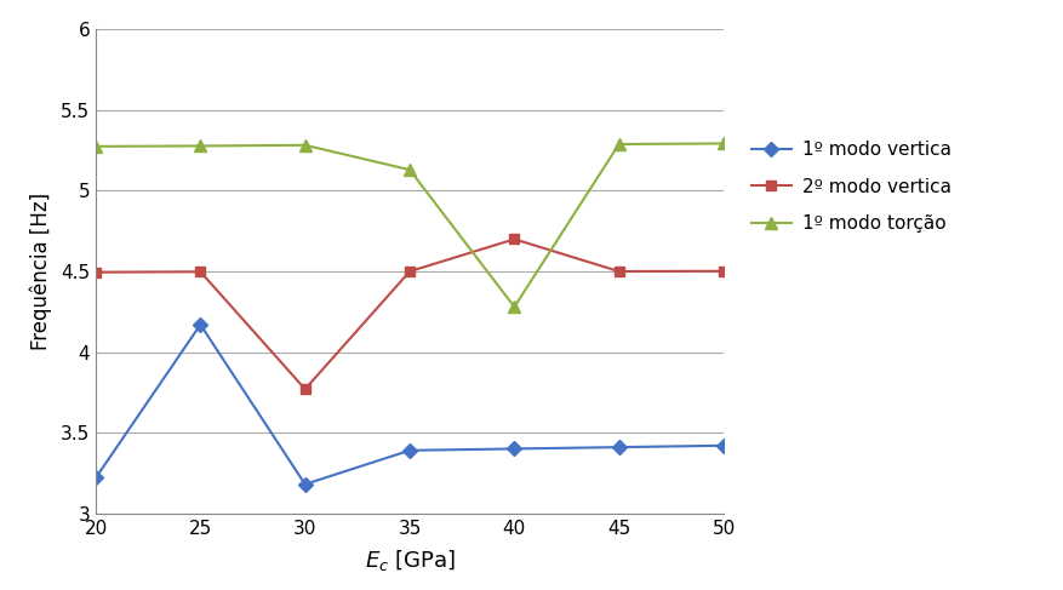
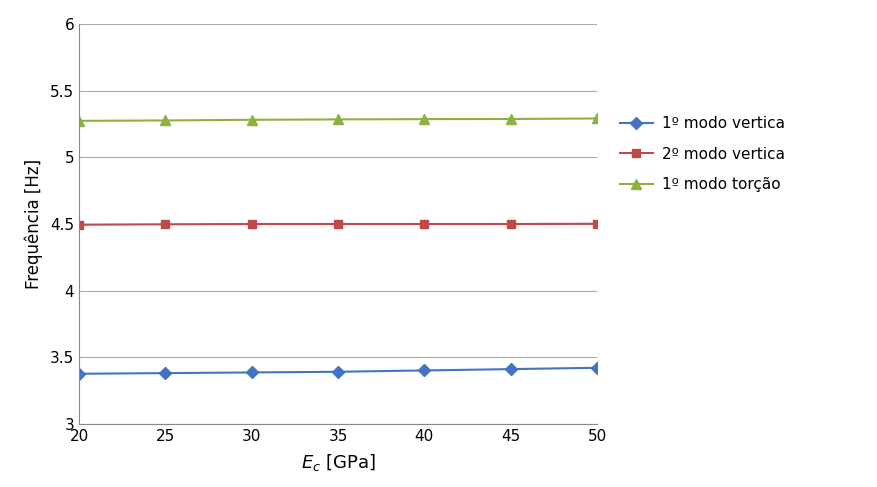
1º modo vertica/20: 3.22 -> 3.38
1º modo vertica/25: 4.17 -> 3.38
1º modo vertica/30: 3.18 -> 3.38
2º modo vertica/30: 3.77 -> 4.50
1º modo torção/35: 5.13 -> 5.29
2º modo vertica/40: 4.70 -> 4.50
1º modo torção/40: 4.28 -> 5.29
